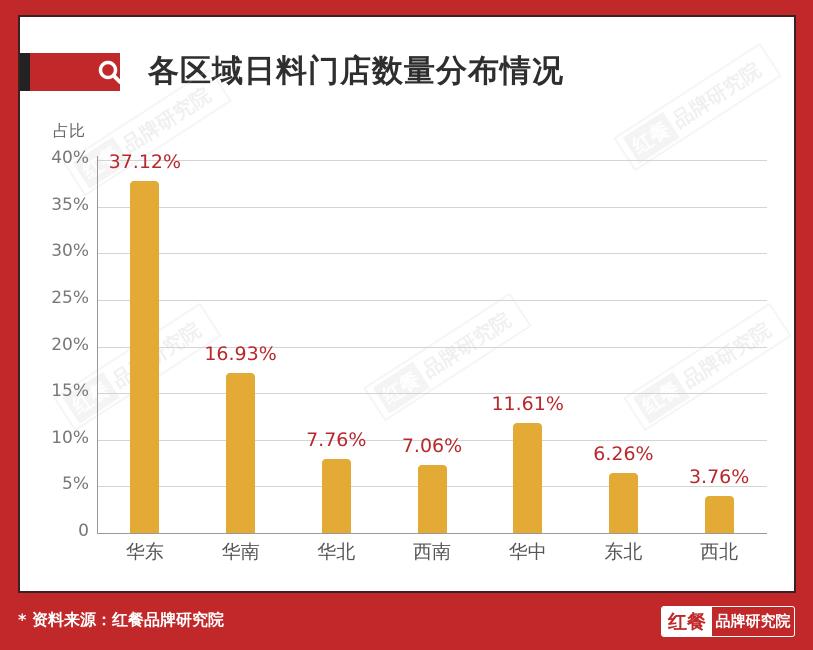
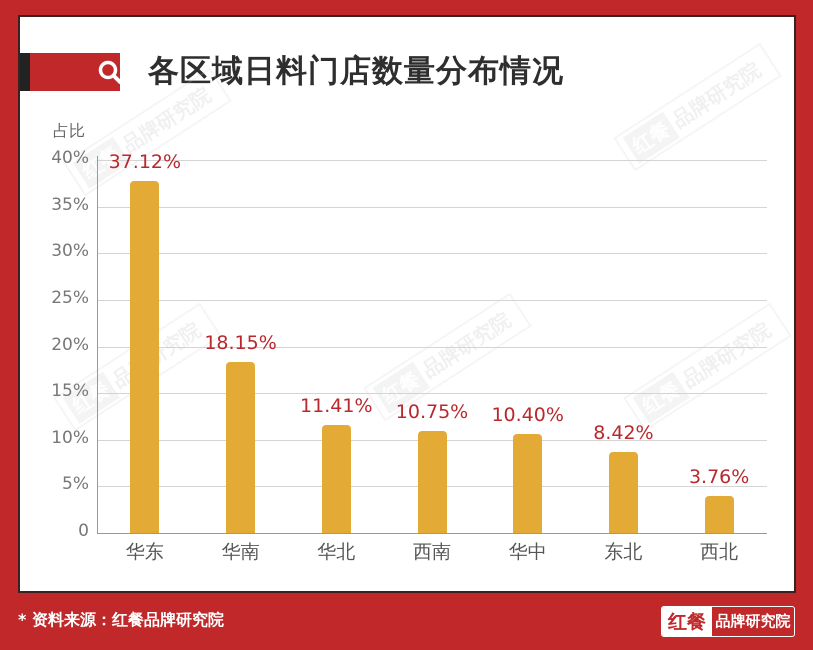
华南: 16.93% -> 18.15%
华北: 7.76% -> 11.41%
西南: 7.06% -> 10.75%
华中: 11.61% -> 10.40%
东北: 6.26% -> 8.42%
